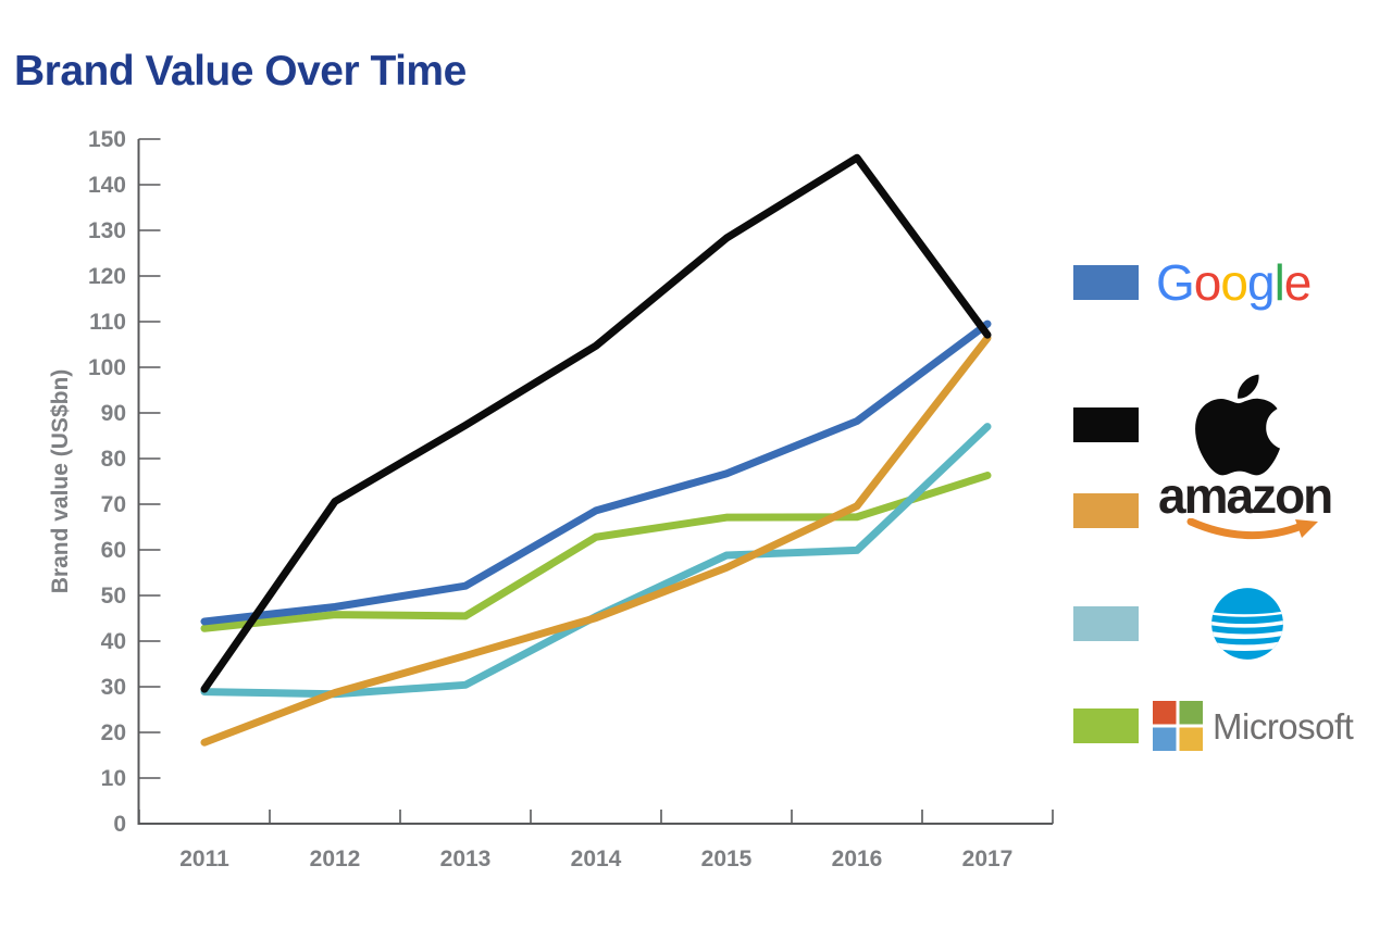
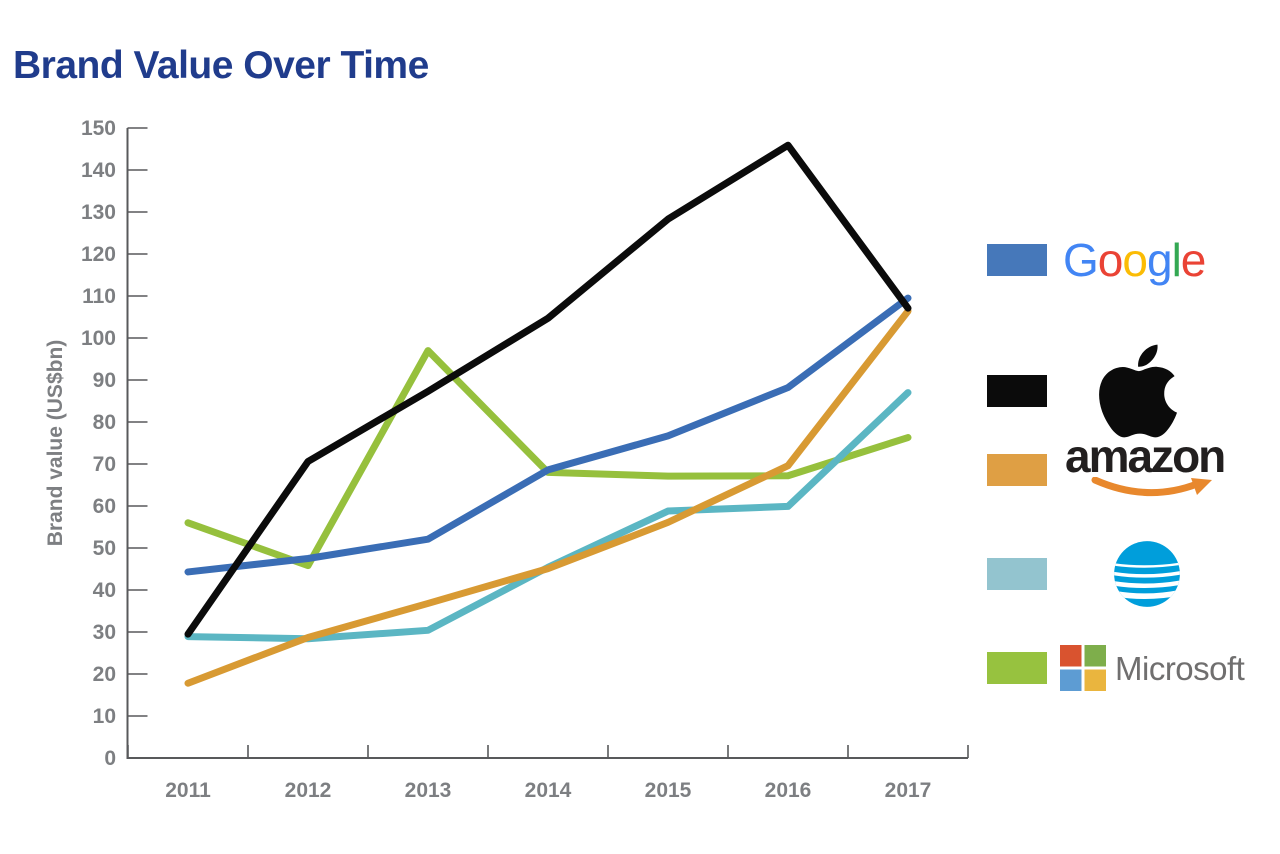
Microsoft/2011: 43 -> 56
Microsoft/2013: 46 -> 97
Microsoft/2014: 63 -> 68
